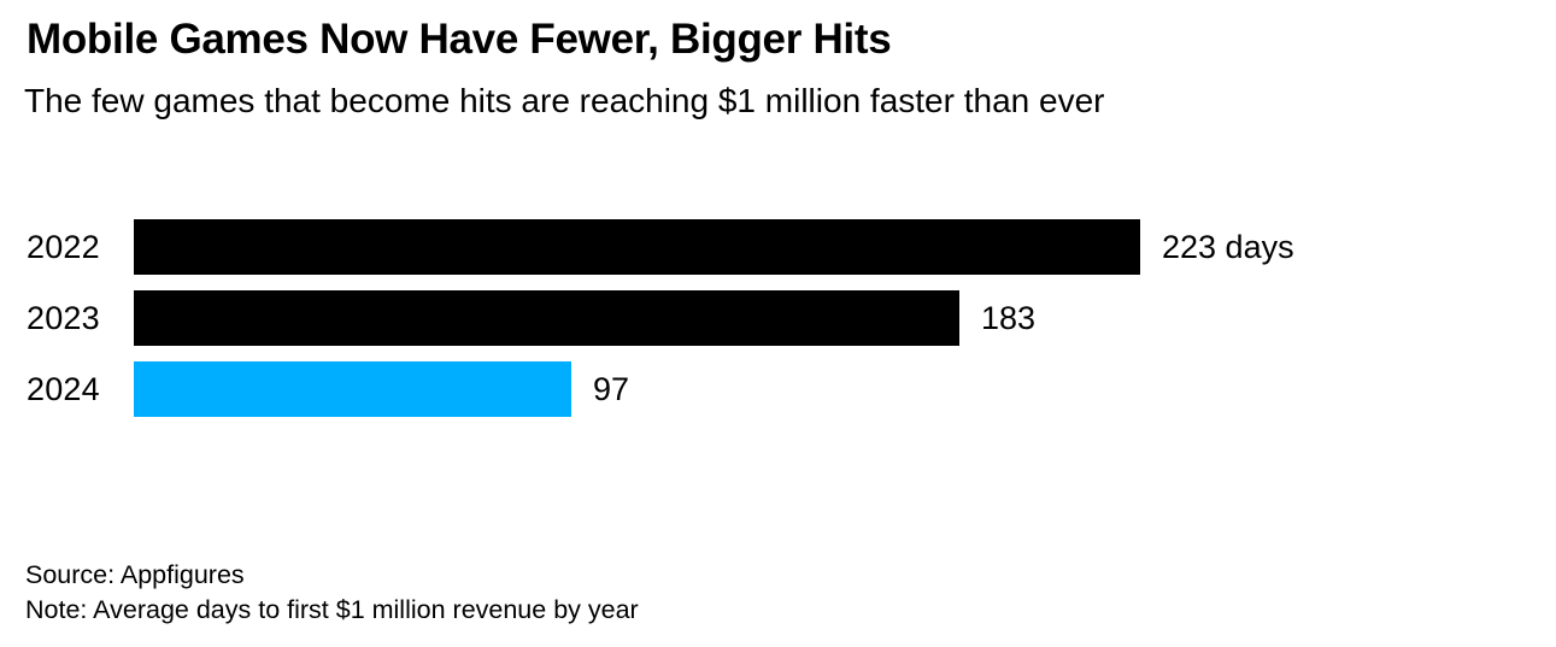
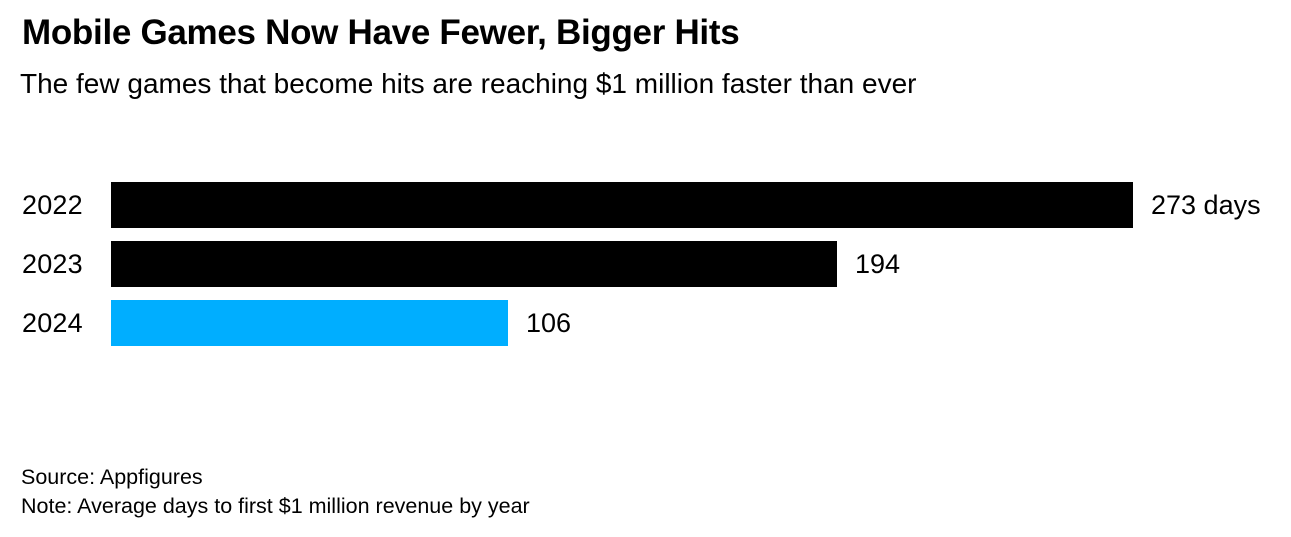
2022: 223 -> 273
2023: 183 -> 194
2024: 97 -> 106
